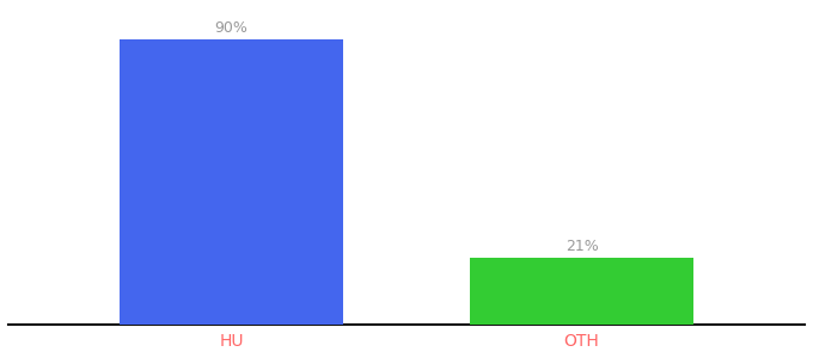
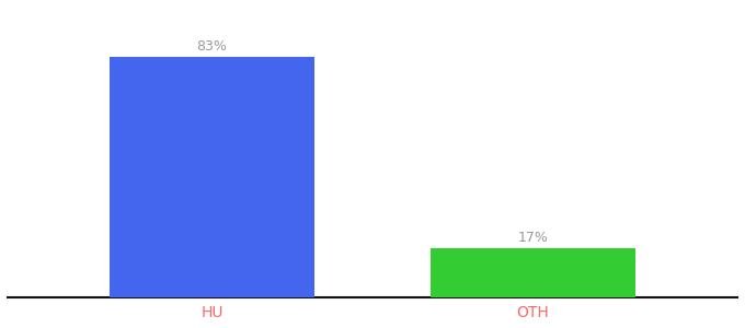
HU: 90% -> 83%
OTH: 21% -> 17%
